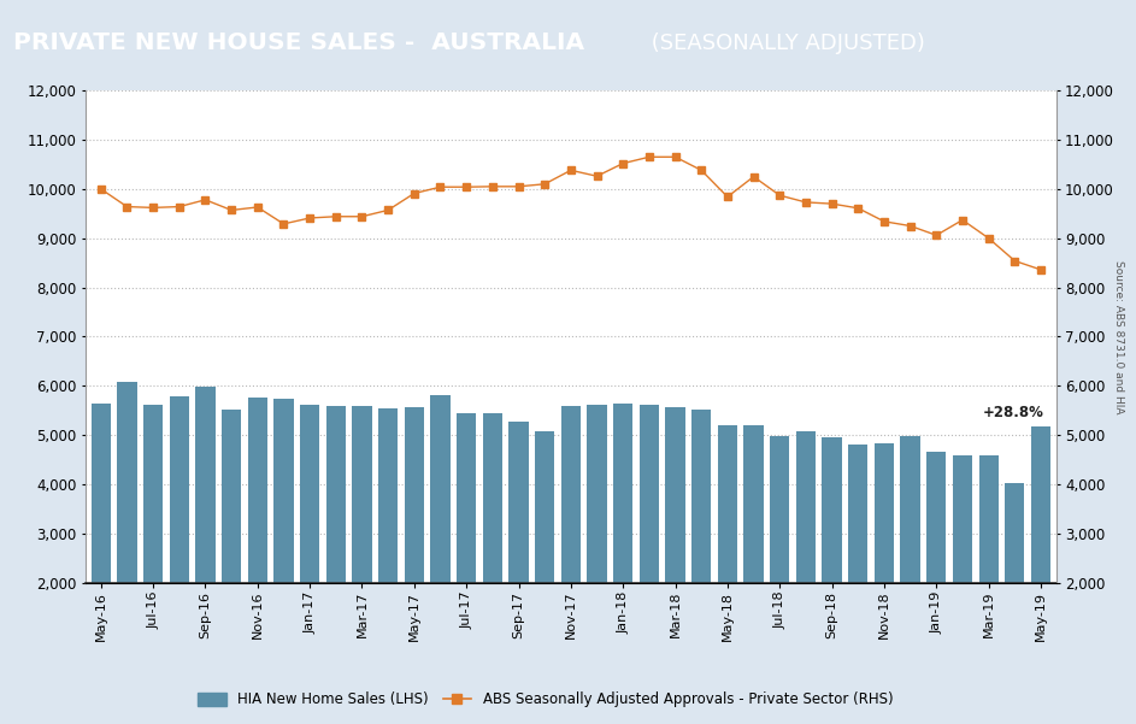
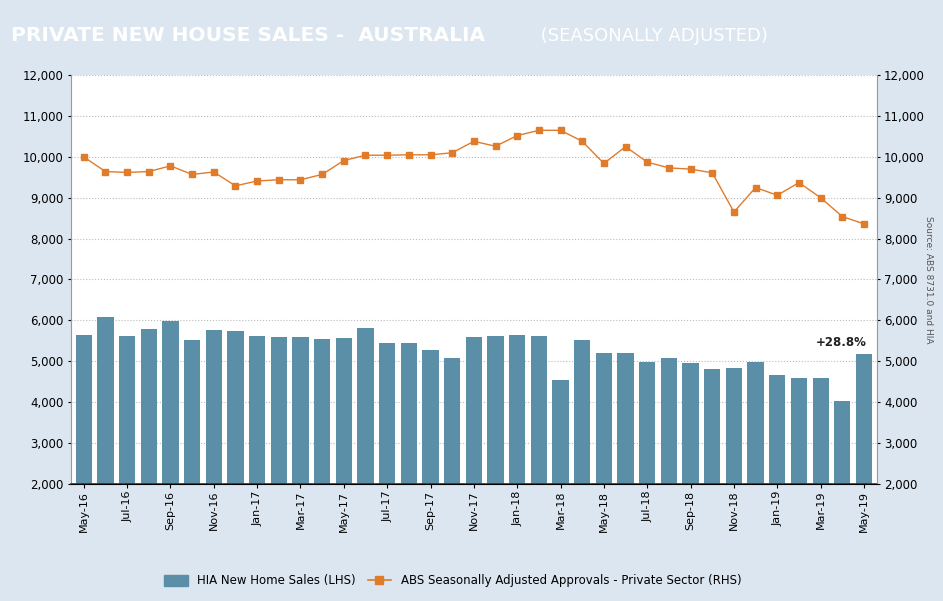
HIA New Home Sales (LHS)/Mar-18: 5,560 -> 4,550
ABS Seasonally Adjusted Approvals - Private Sector (RHS)/Nov-18: 9,340 -> 8,650
